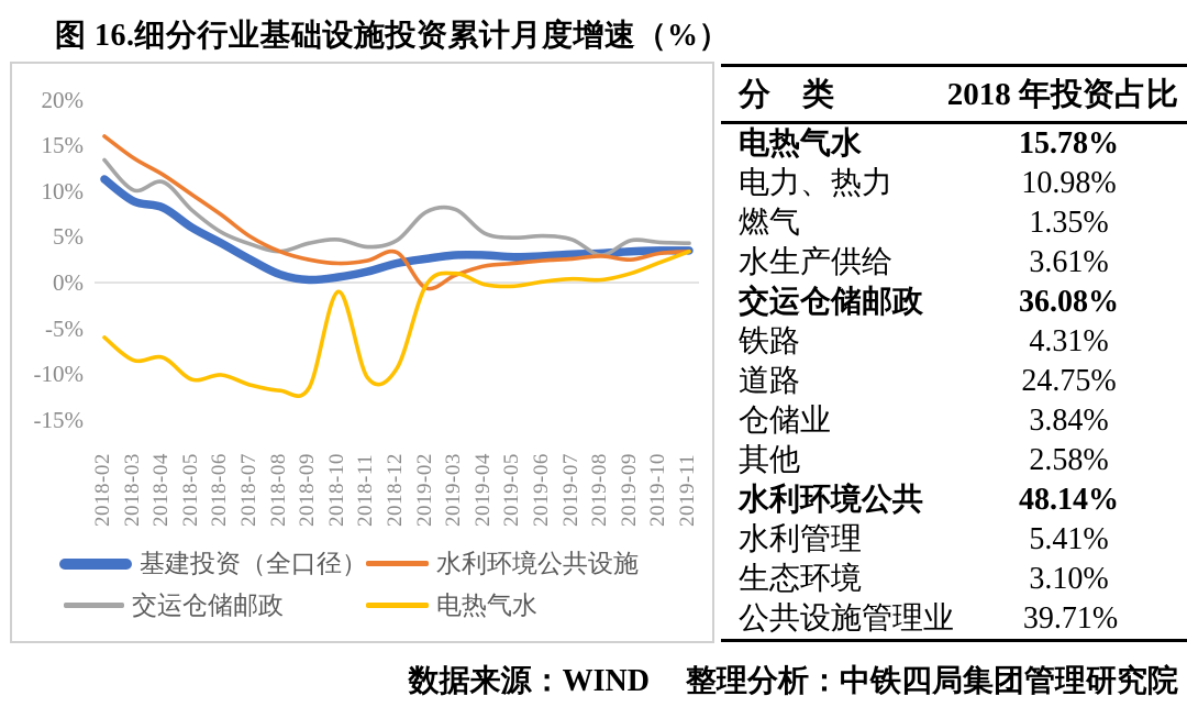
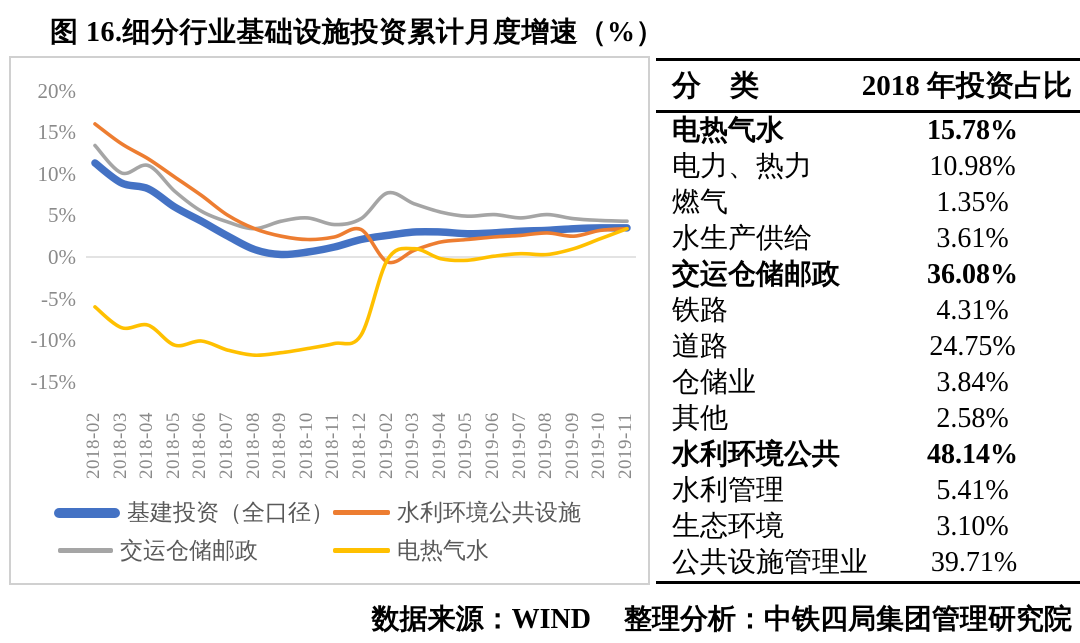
电热气水/2018-10: -1% -> -11%
交运仓储邮政/2019-03: 8% -> 6%
交运仓储邮政/2019-08: 3% -> 5%
